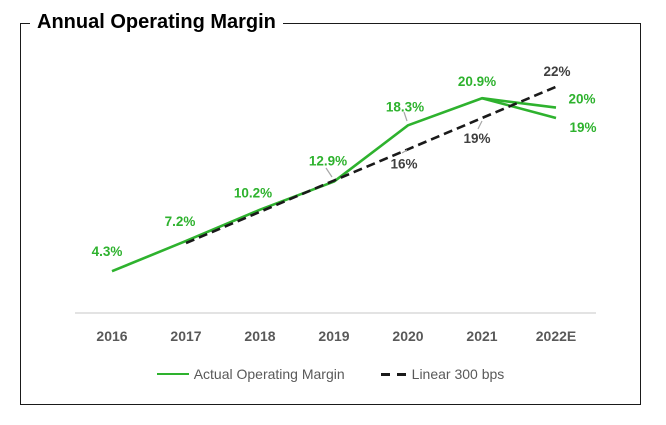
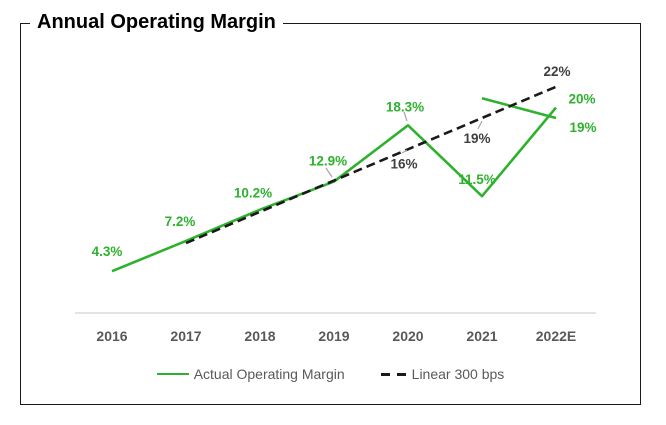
Actual Operating Margin/2021: 20.9% -> 11.5%
